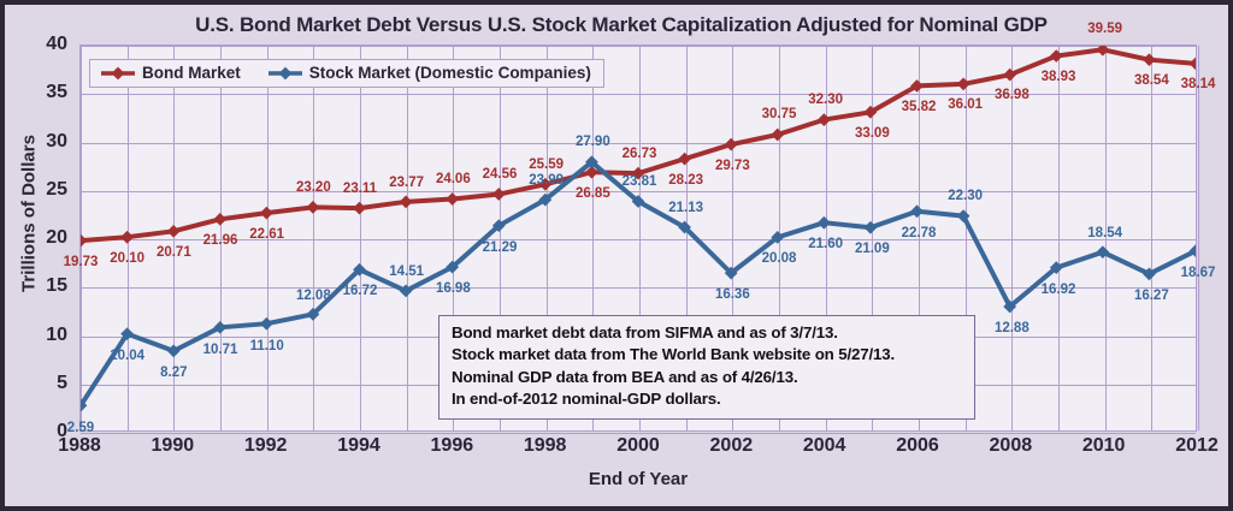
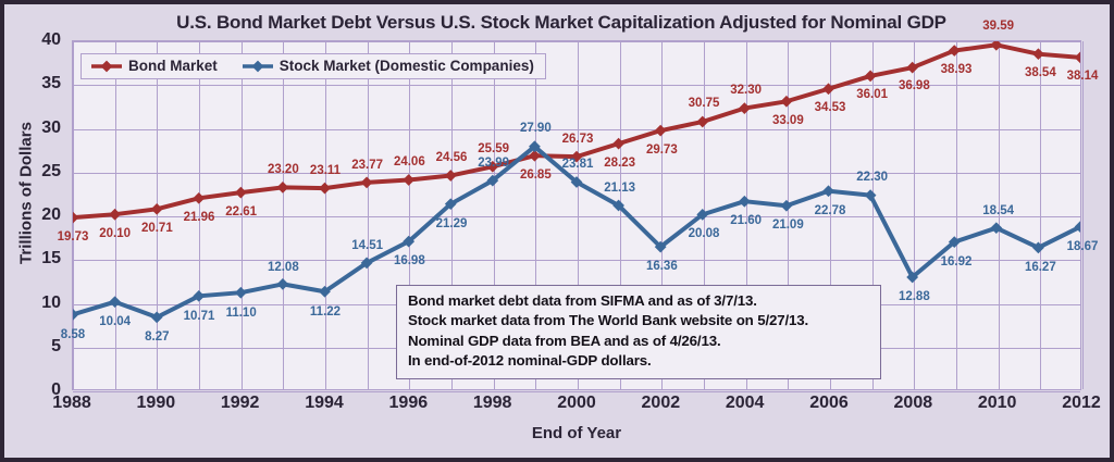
Stock Market (Domestic Companies)/1988: 2.59 -> 8.58
Stock Market (Domestic Companies)/1994: 16.72 -> 11.22
Bond Market/2006: 35.82 -> 34.53
